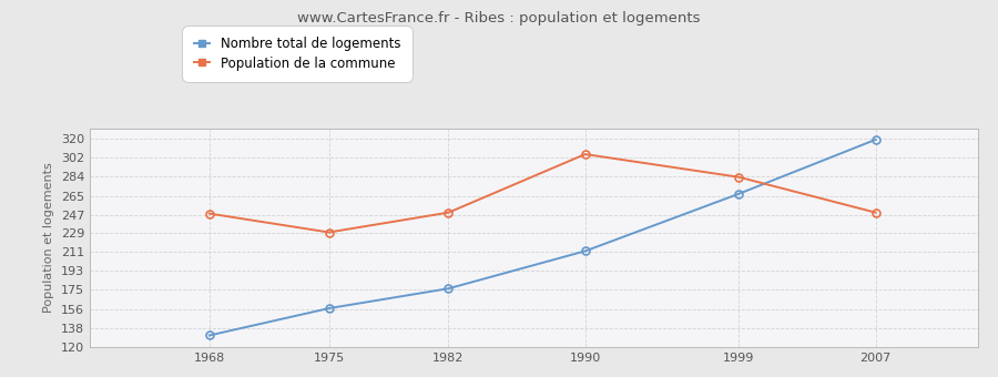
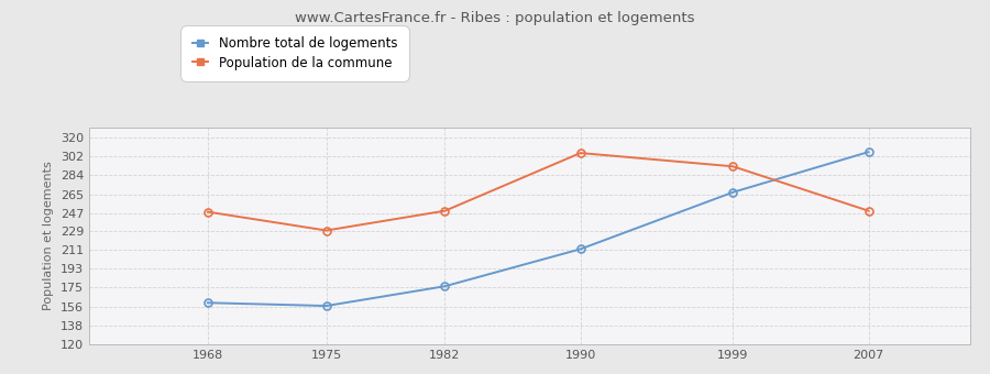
Nombre total de logements/1968: 131 -> 160
Population de la commune/1999: 283 -> 292
Nombre total de logements/2007: 319 -> 306
